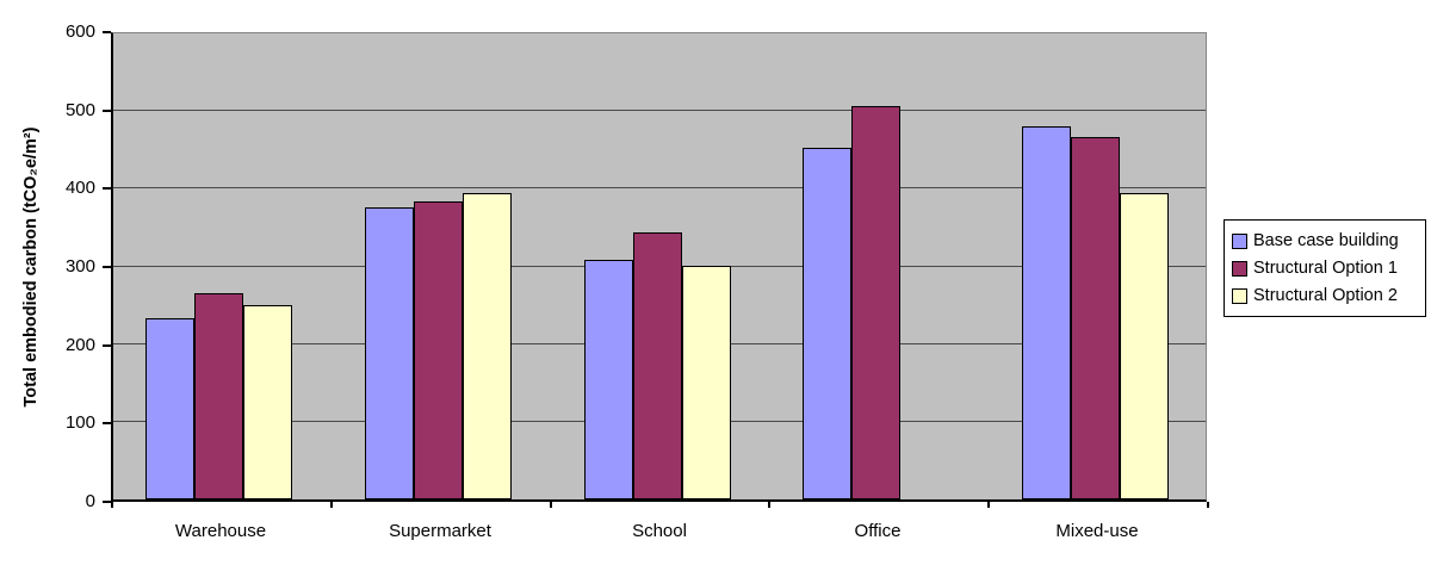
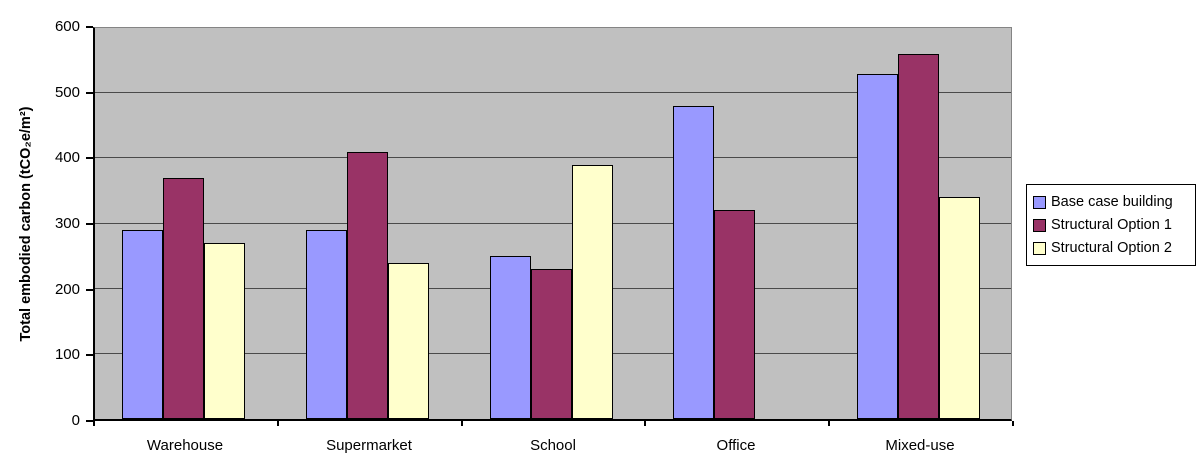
Base case building/Warehouse: 230 -> 290
Structural Option 1/Warehouse: 270 -> 370
Structural Option 2/Warehouse: 250 -> 270
Base case building/Supermarket: 380 -> 290
Structural Option 1/Supermarket: 380 -> 410
Structural Option 2/Supermarket: 400 -> 240
Base case building/School: 310 -> 250
Structural Option 1/School: 340 -> 230
Structural Option 2/School: 300 -> 390
Base case building/Office: 450 -> 480
Structural Option 1/Office: 510 -> 320
Base case building/Mixed-use: 480 -> 530
Structural Option 1/Mixed-use: 470 -> 560
Structural Option 2/Mixed-use: 400 -> 340
